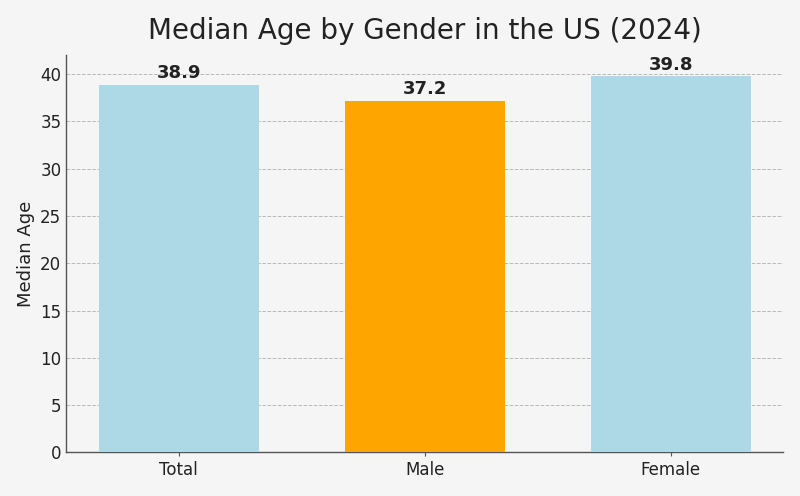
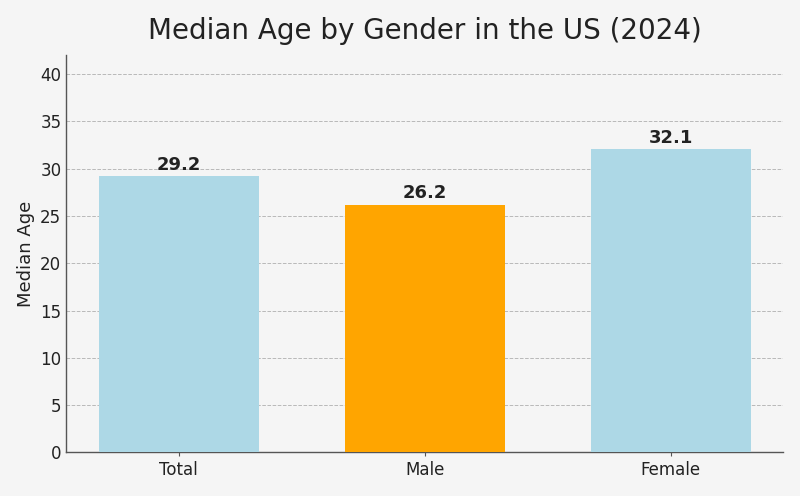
Total: 38.9 -> 29.2
Male: 37.2 -> 26.2
Female: 39.8 -> 32.1
